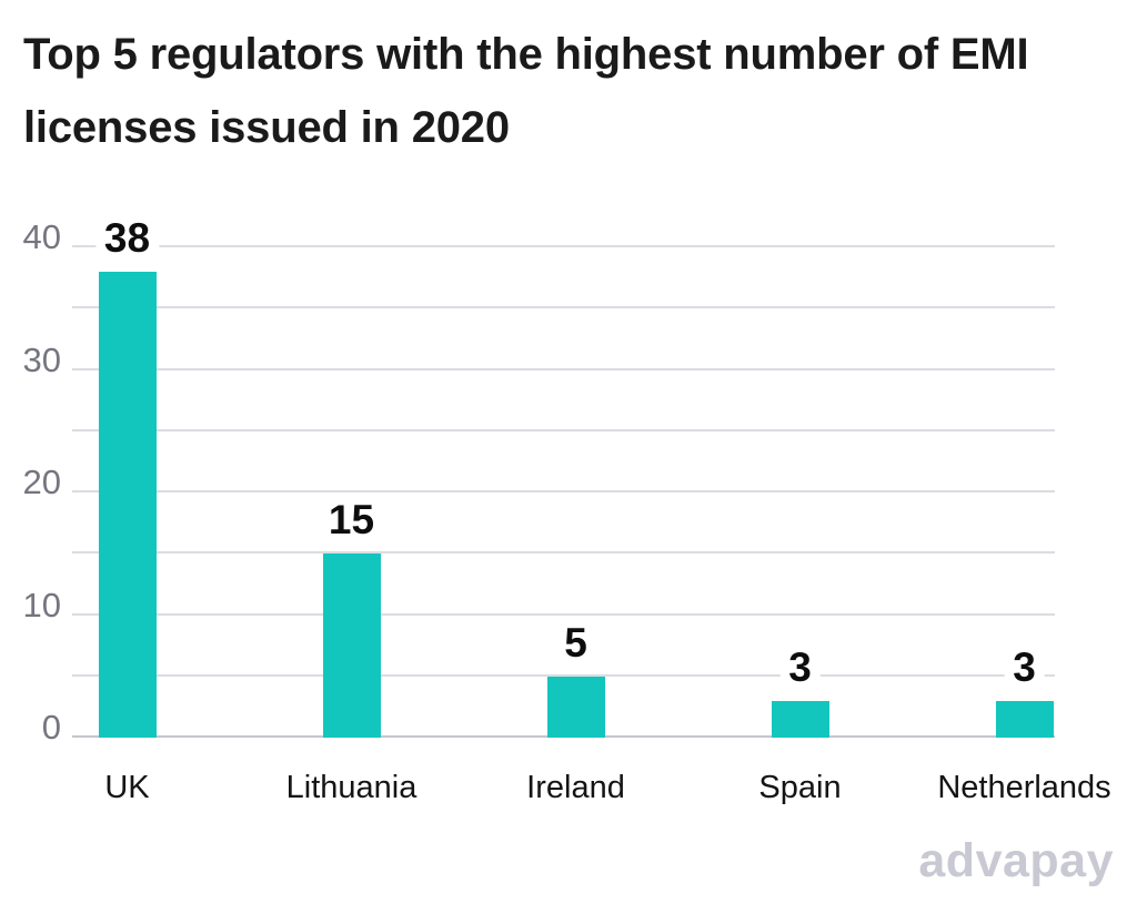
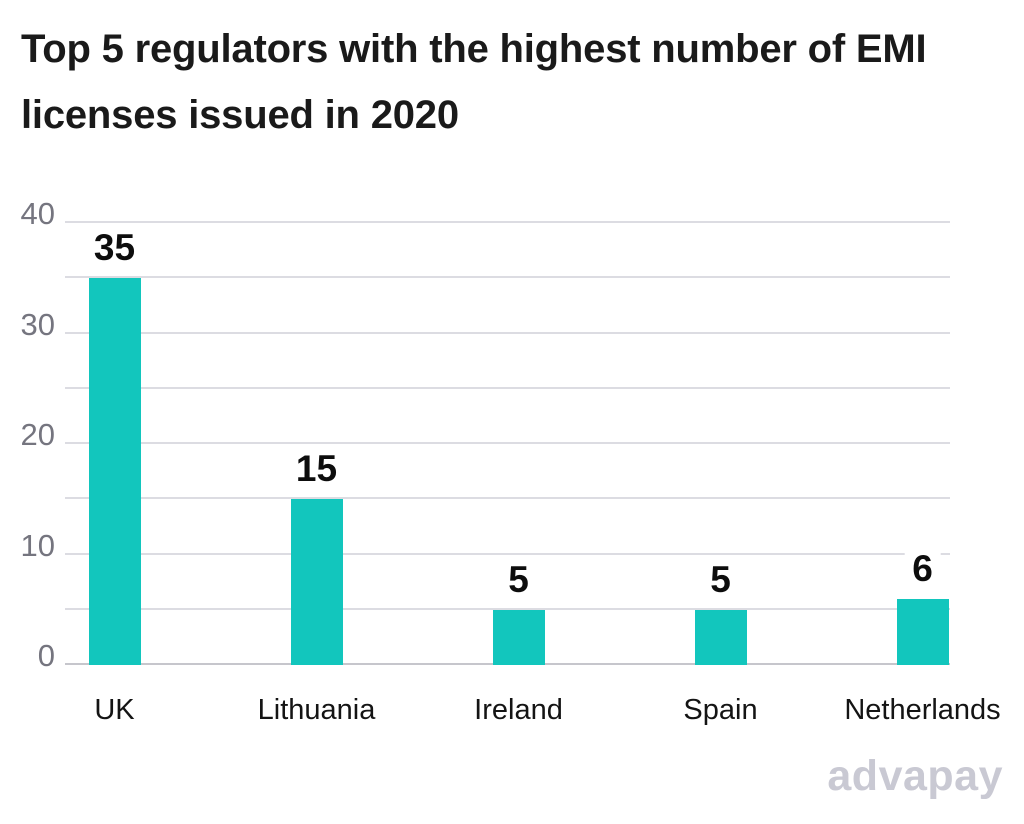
UK: 38 -> 35
Spain: 3 -> 5
Netherlands: 3 -> 6
